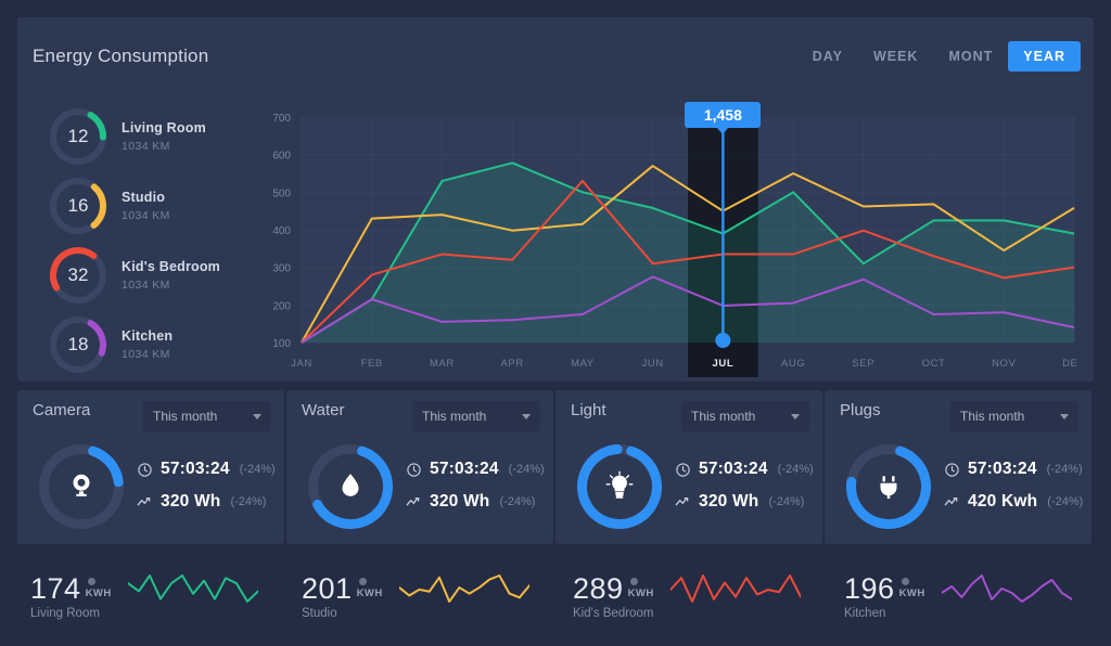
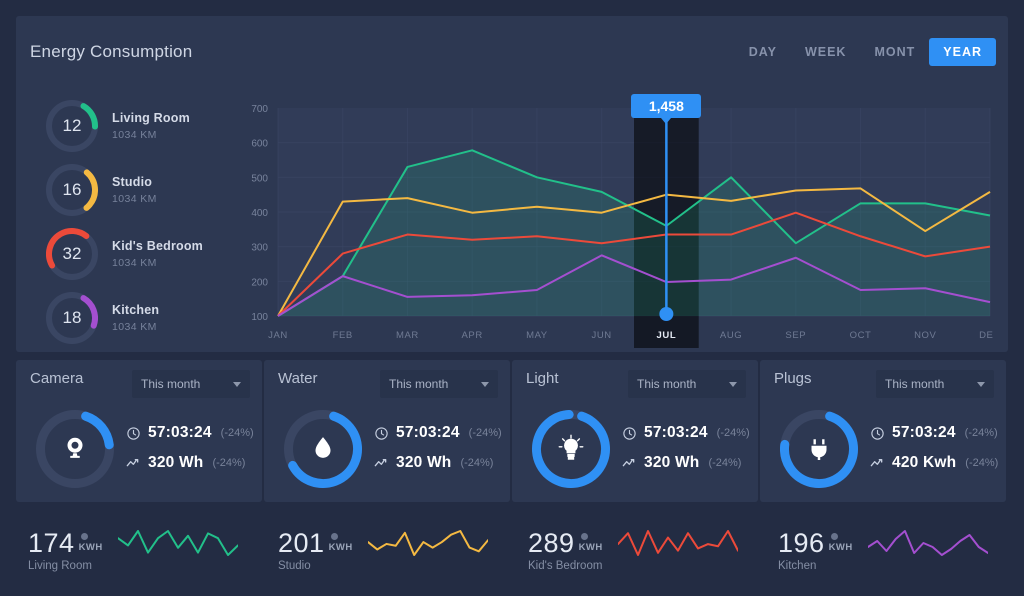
Kid's Bedroom/MAY: 530 -> 330
Studio/JUN: 570 -> 400
Living Room/JUL: 390 -> 360
Studio/AUG: 550 -> 430
